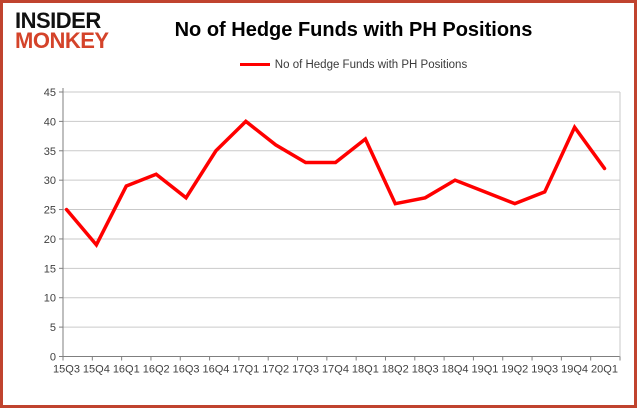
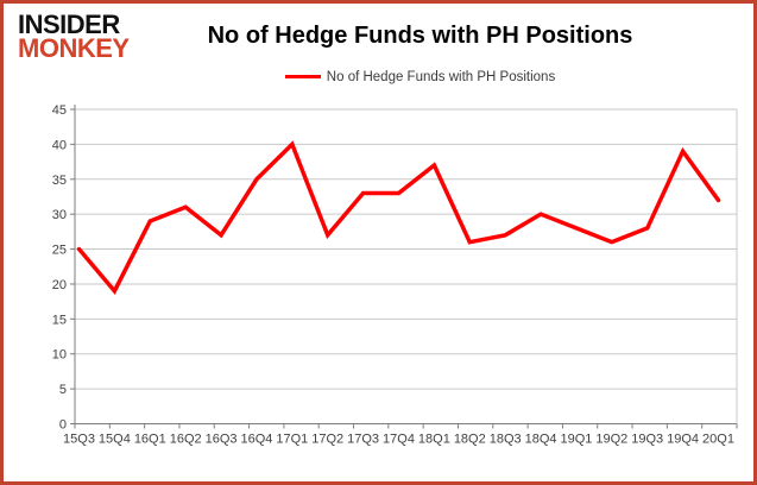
17Q2: 36 -> 27
